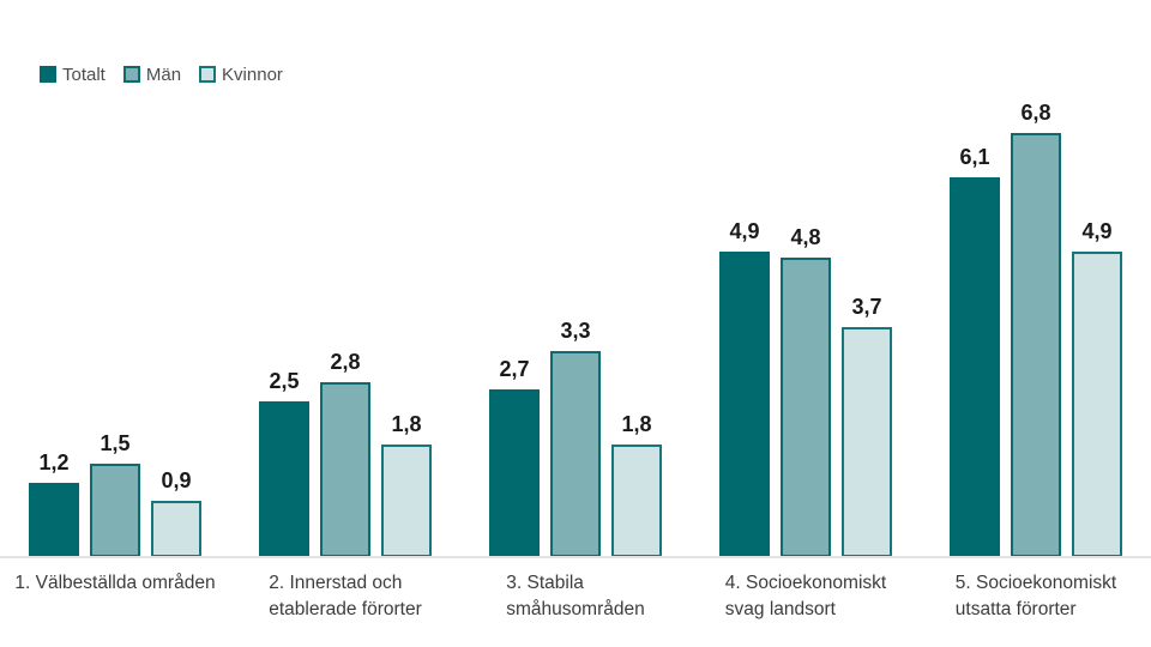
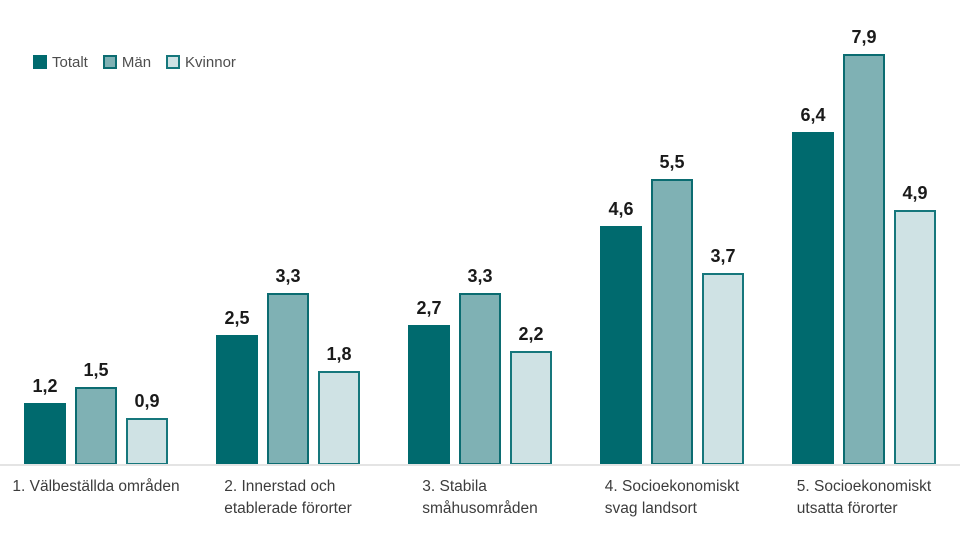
Män/2. Innerstad och etablerade förorter: 2,8 -> 3,3
Kvinnor/3. Stabila småhusområden: 1,8 -> 2,2
Totalt/4. Socioekonomiskt svag landsort: 4,9 -> 4,6
Män/4. Socioekonomiskt svag landsort: 4,8 -> 5,5
Totalt/5. Socioekonomiskt utsatta förorter: 6,1 -> 6,4
Män/5. Socioekonomiskt utsatta förorter: 6,8 -> 7,9
